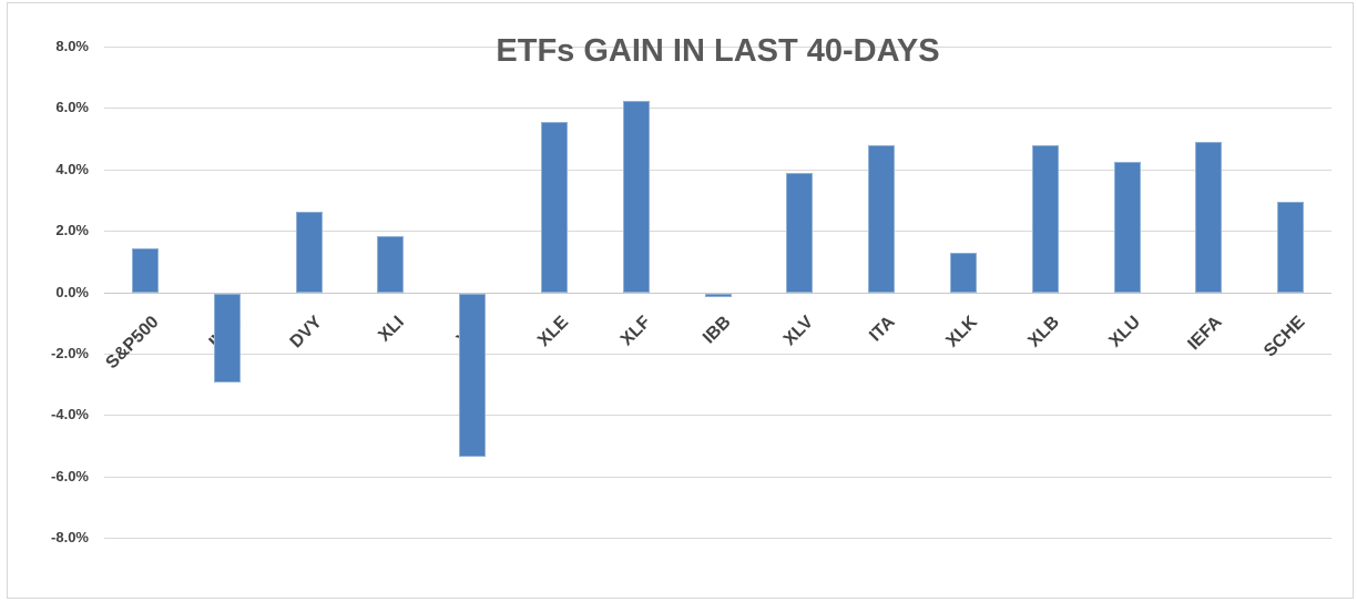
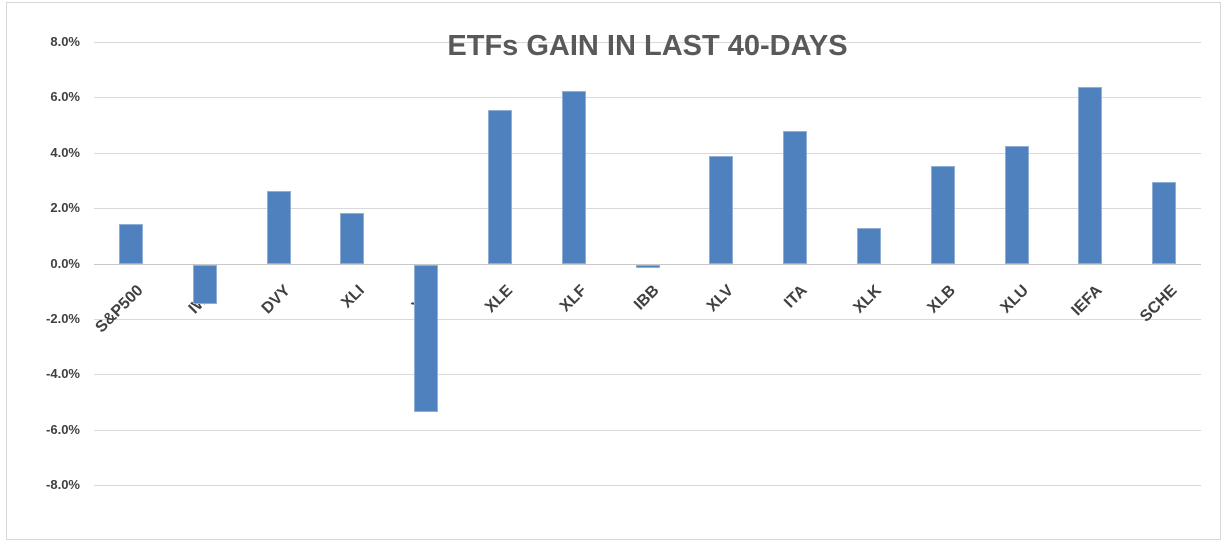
IWM: -2.9% -> -1.4%
XLB: 4.8% -> 3.5%
IEFA: 4.9% -> 6.4%
